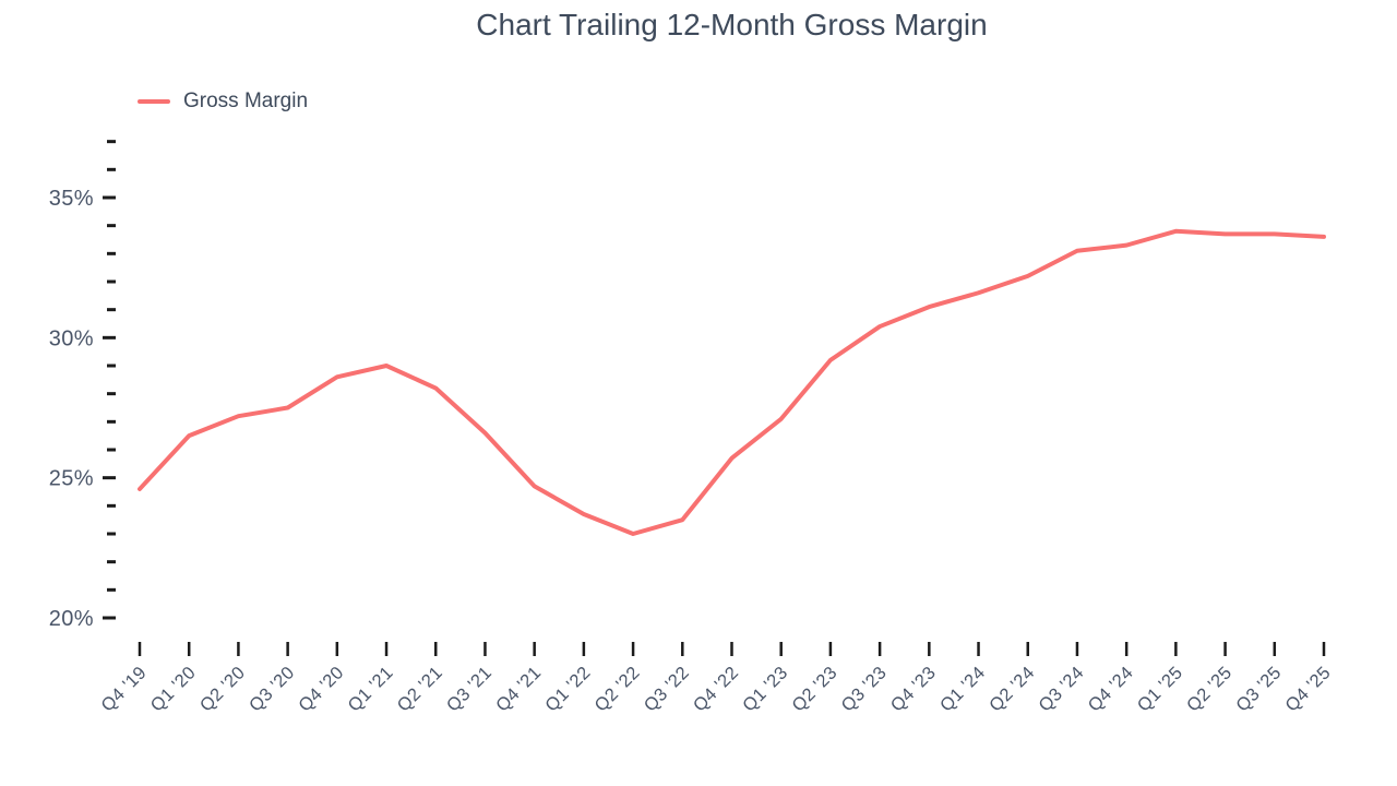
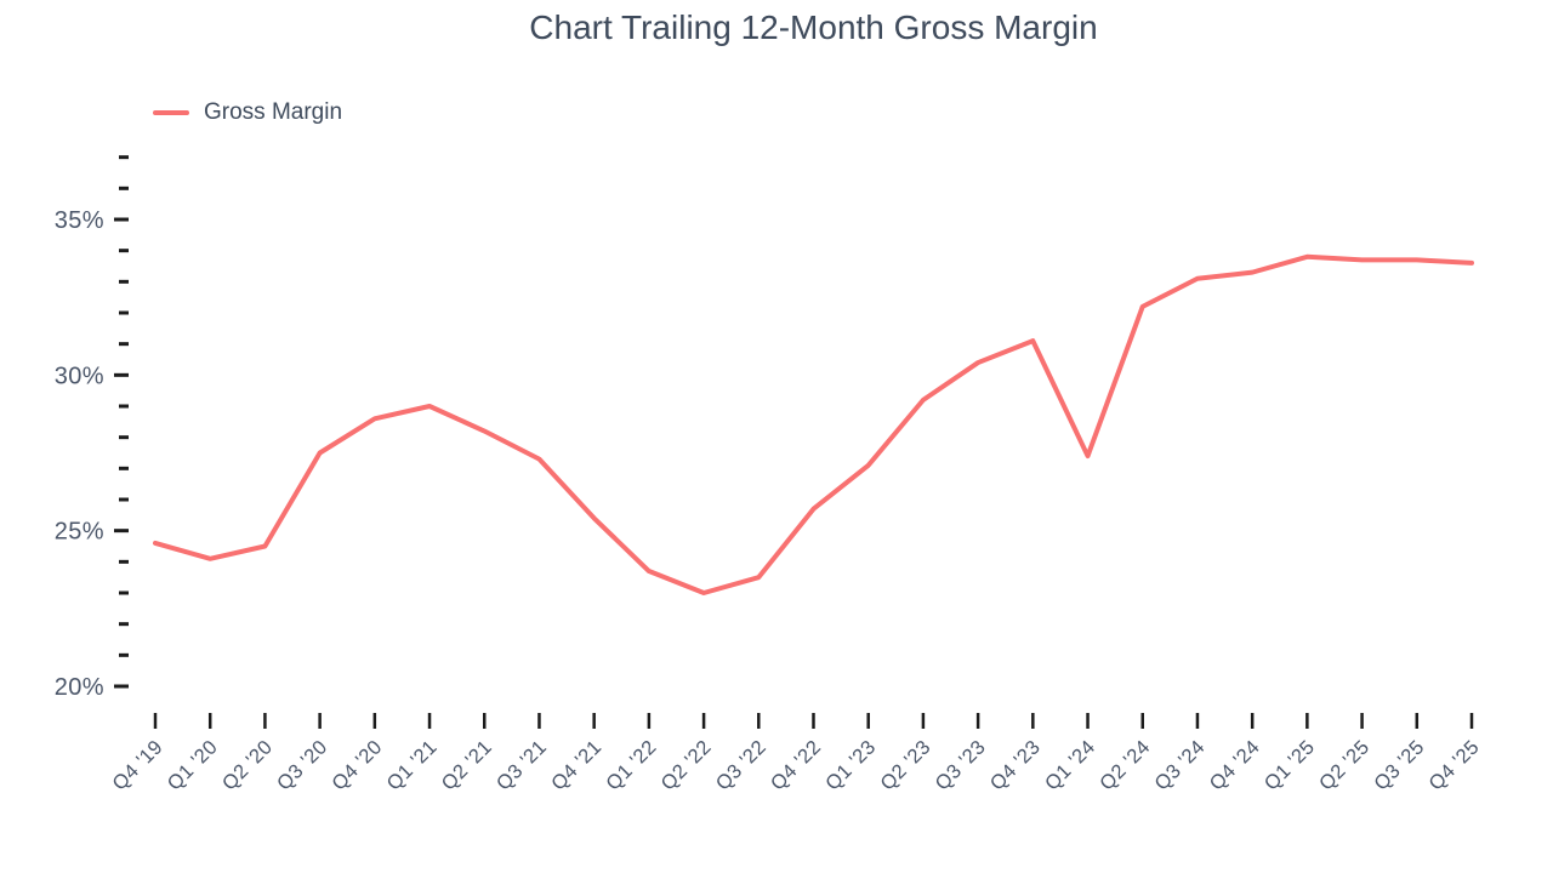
Q1 '20: 26.5% -> 24.1%
Q2 '20: 27.2% -> 24.5%
Q3 '21: 26.6% -> 27.3%
Q4 '21: 24.7% -> 25.4%
Q1 '24: 31.6% -> 27.4%
